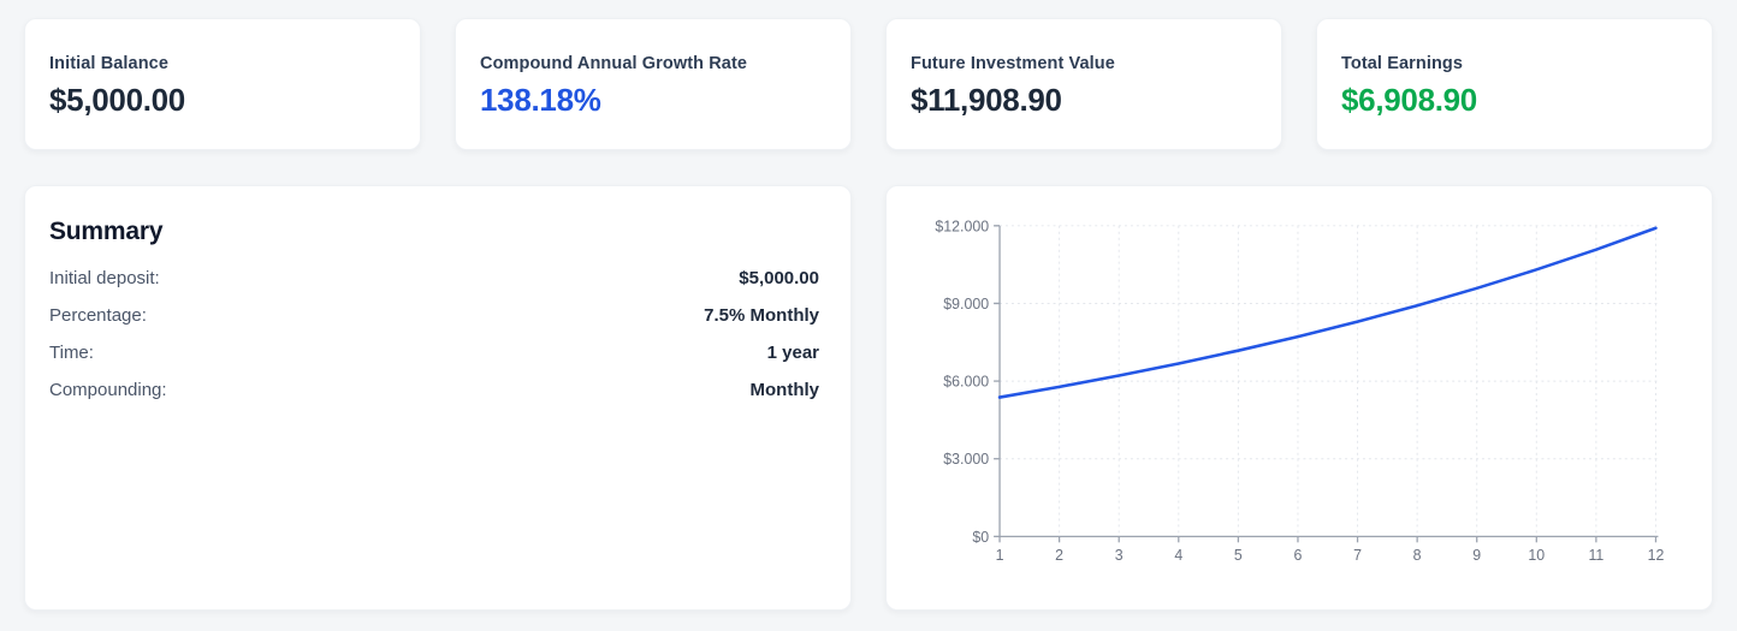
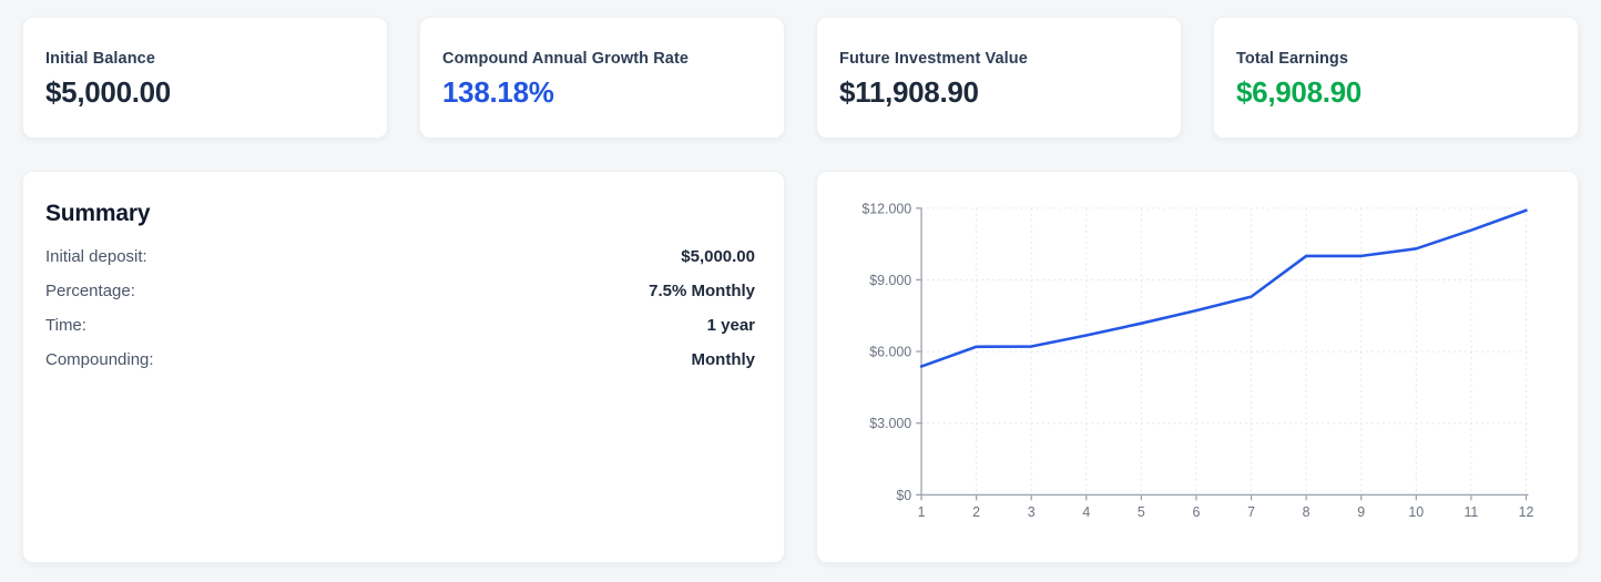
2: $5800 -> $6200
8: $8900 -> $10000
9: $9600 -> $10000
